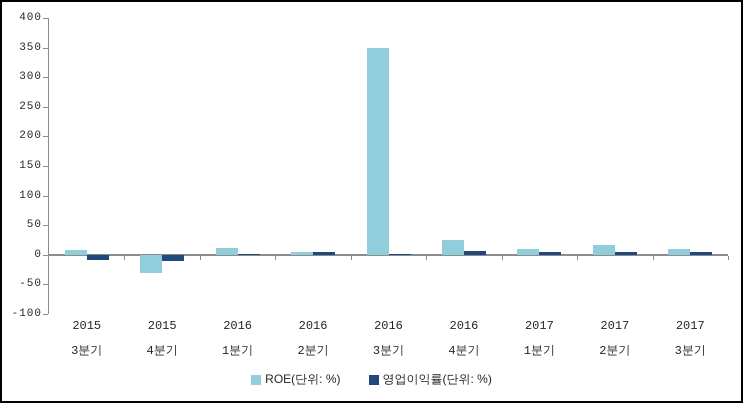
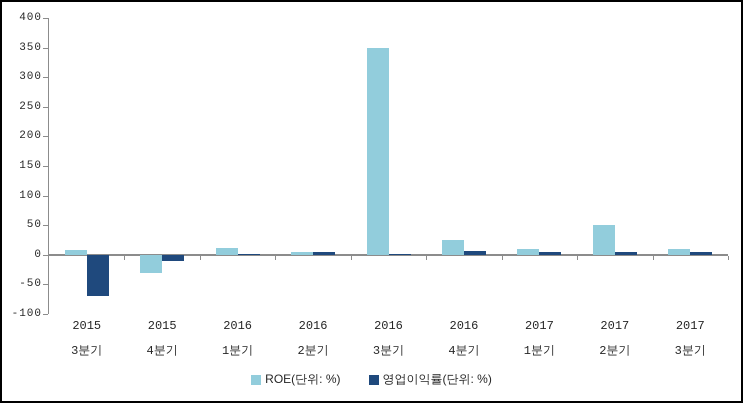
영업이익률(단위: %)/2015 3분기: -10 -> -70
ROE(단위: %)/2017 2분기: 20 -> 50
